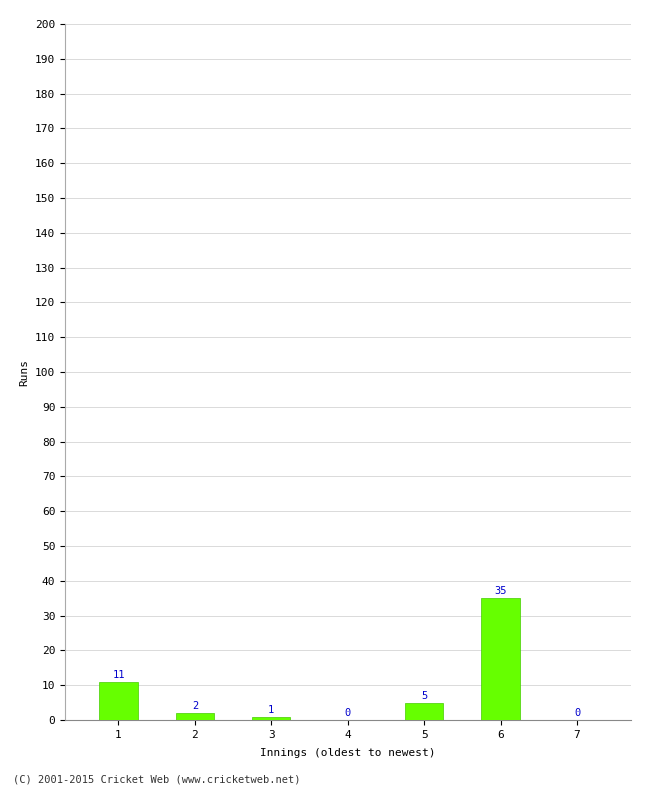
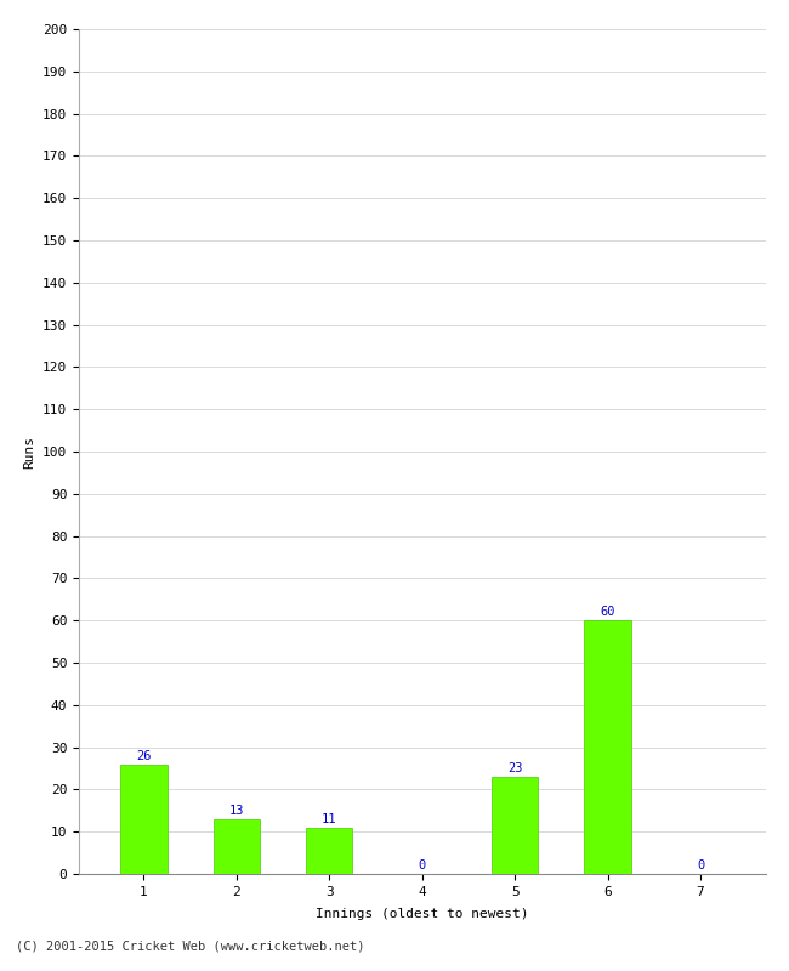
1: 11 -> 26
2: 2 -> 13
3: 1 -> 11
5: 5 -> 23
6: 35 -> 60
